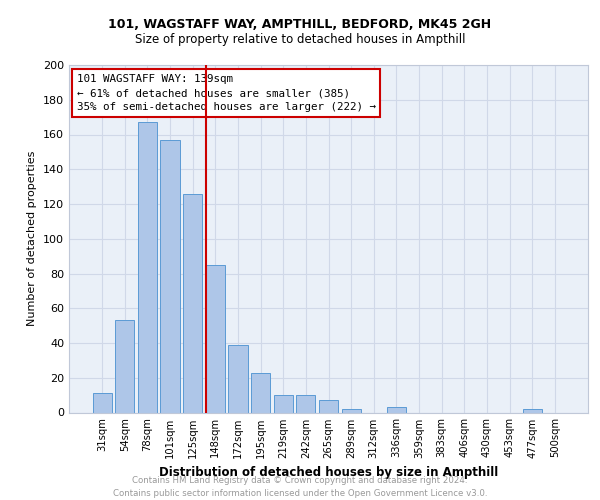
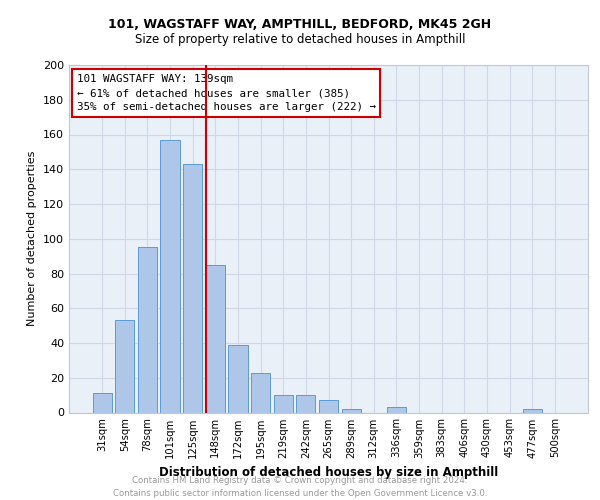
78sqm: 167 -> 95
125sqm: 126 -> 143
